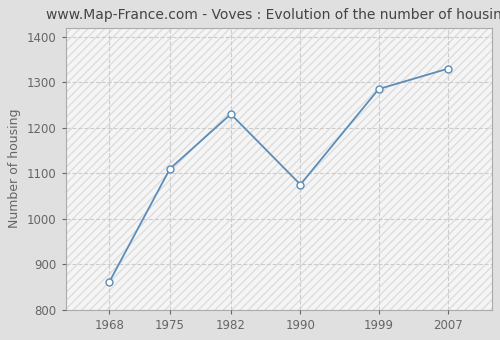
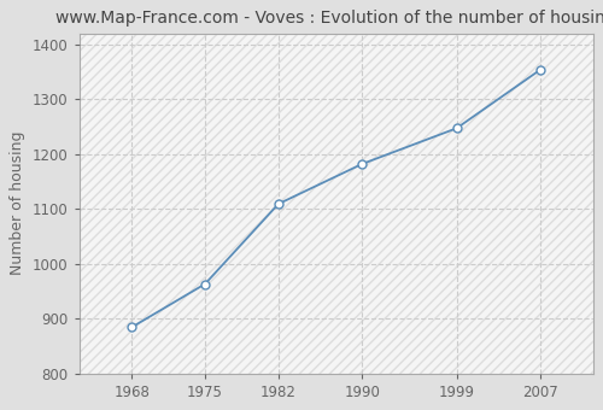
1968: 860 -> 884
1975: 1110 -> 963
1982: 1230 -> 1109
1990: 1075 -> 1182
1999: 1285 -> 1247
2007: 1330 -> 1354
